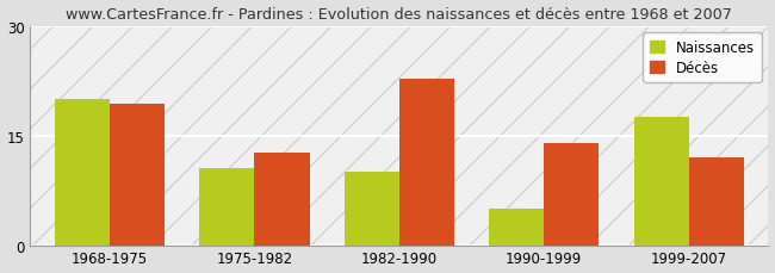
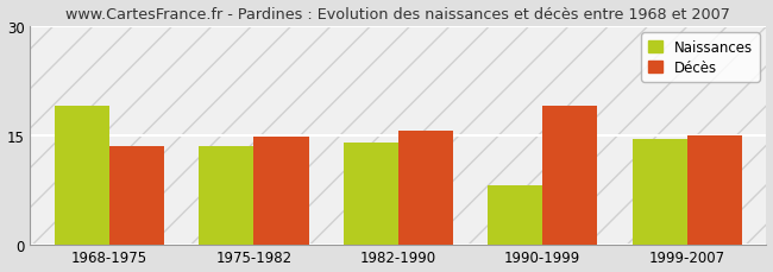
Naissances/1968-1975: 20.0 -> 19.0
Décès/1968-1975: 19.4 -> 13.5
Naissances/1975-1982: 10.6 -> 13.5
Décès/1975-1982: 12.6 -> 14.8
Naissances/1982-1990: 10.0 -> 14.0
Décès/1982-1990: 22.8 -> 15.5
Naissances/1990-1999: 5.0 -> 8.0
Décès/1990-1999: 14.0 -> 19.0
Naissances/1999-2007: 17.6 -> 14.5
Décès/1999-2007: 12.0 -> 15.0
